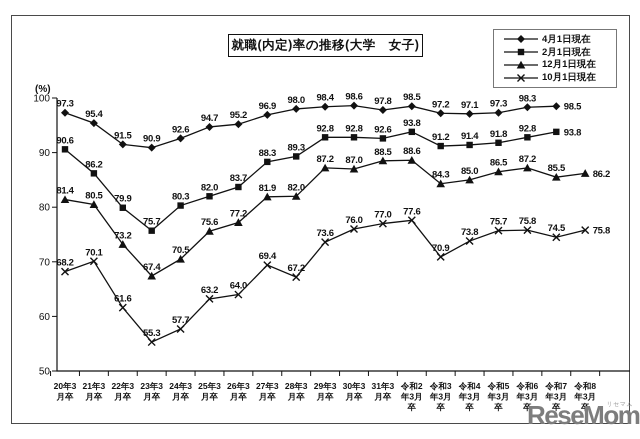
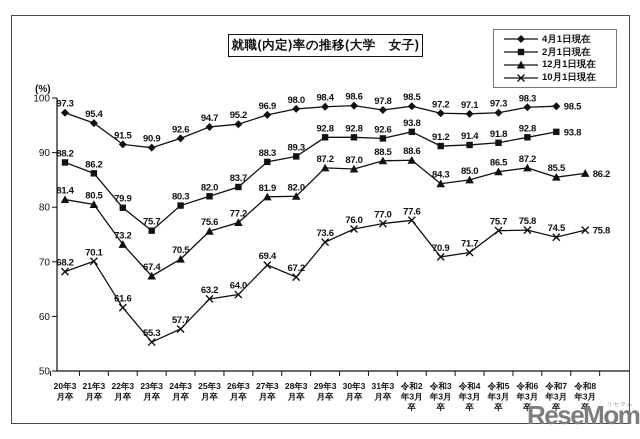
2月1日現在/20年3月卒: 90.6 -> 88.2
10月1日現在/令和4年3月卒: 73.8 -> 71.7
